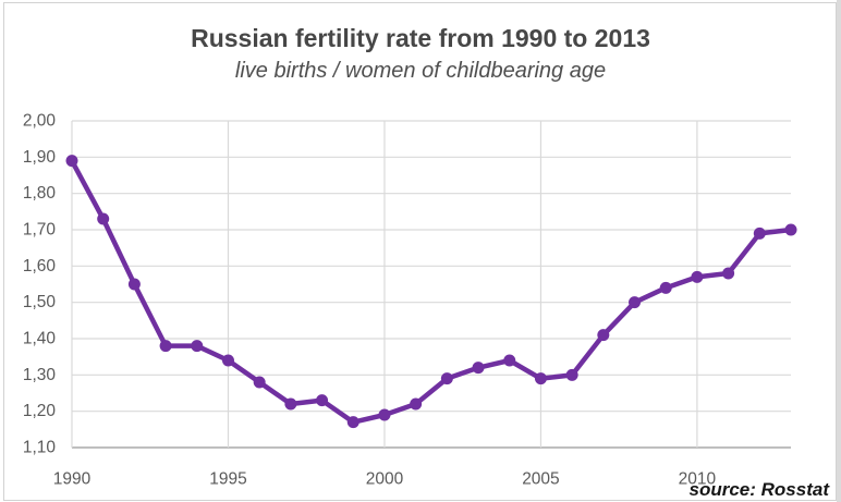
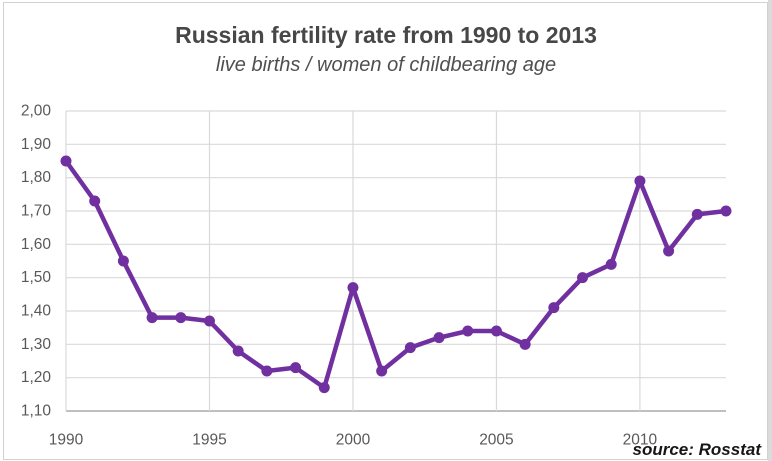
1990: 1,89 -> 1,85
1995: 1,34 -> 1,37
2000: 1,19 -> 1,47
2005: 1,29 -> 1,34
2010: 1,57 -> 1,79
